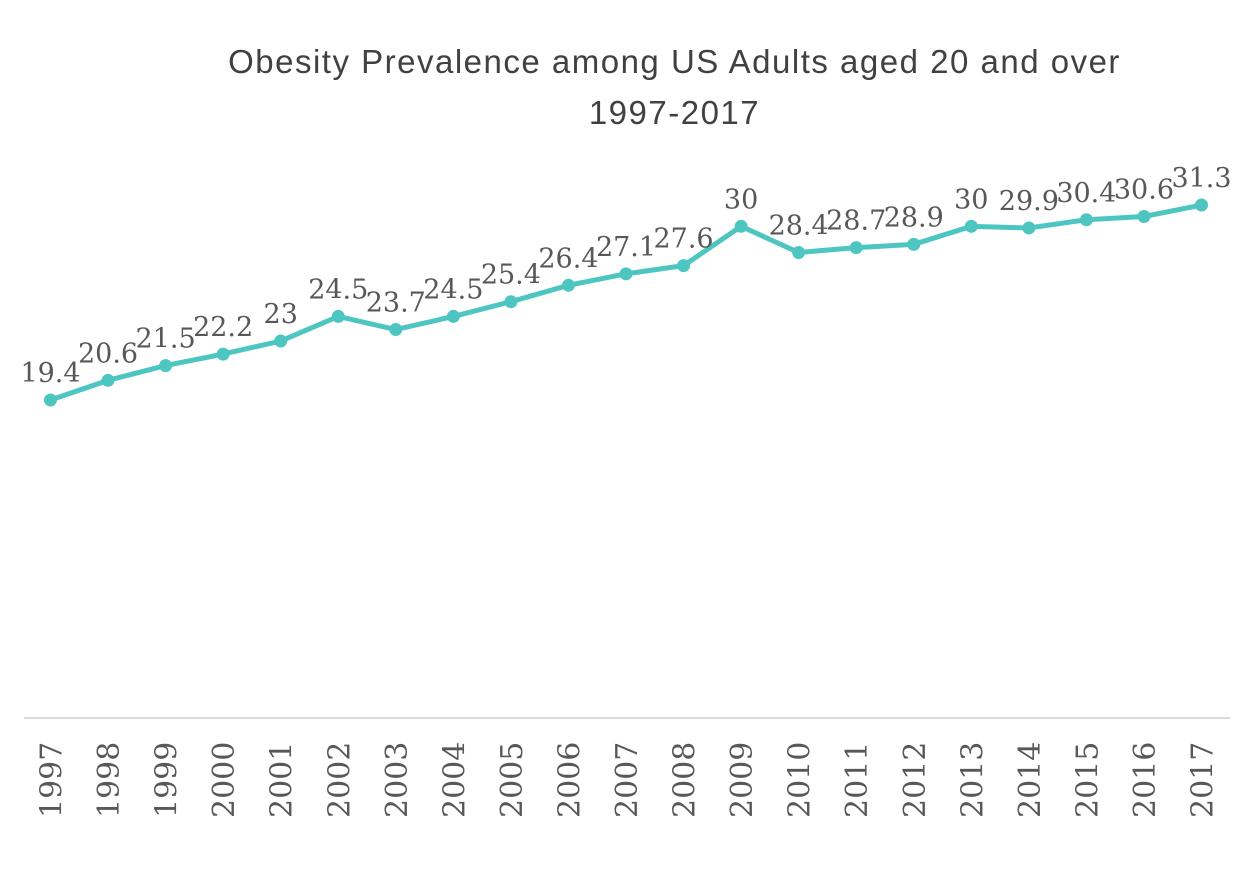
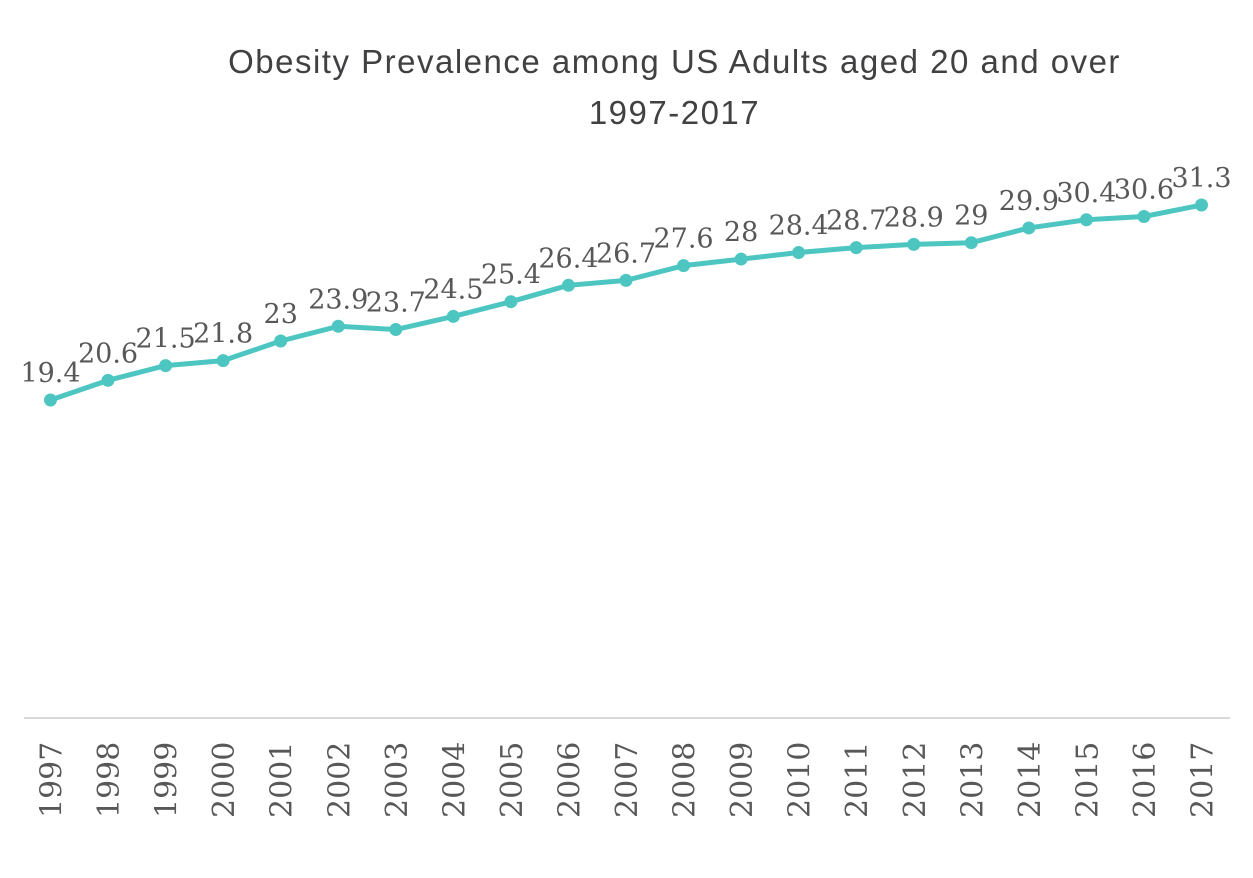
2000: 22.2 -> 21.8
2002: 24.5 -> 23.9
2007: 27.1 -> 26.7
2009: 30 -> 28
2013: 30 -> 29
